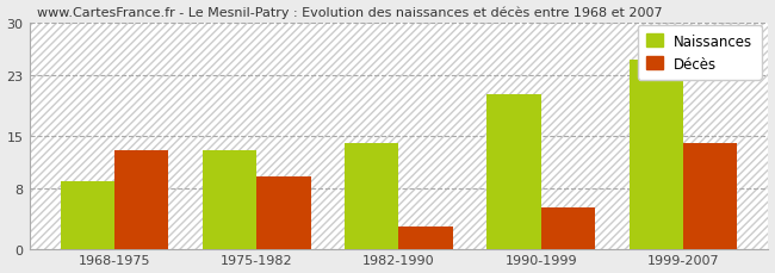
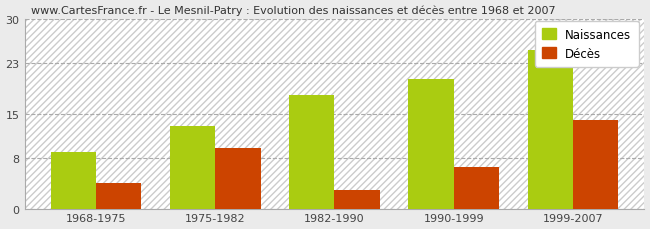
Décès/1968-1975: 13.0 -> 4.0
Naissances/1982-1990: 14.0 -> 18.0
Décès/1990-1999: 5.4 -> 6.5
